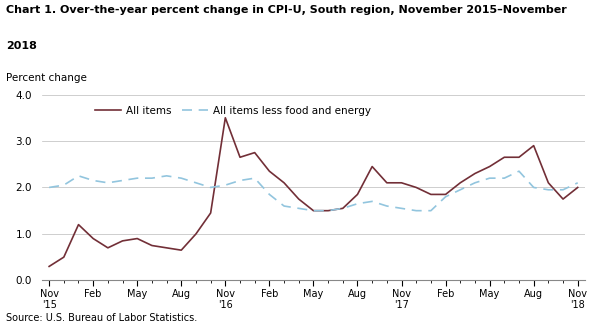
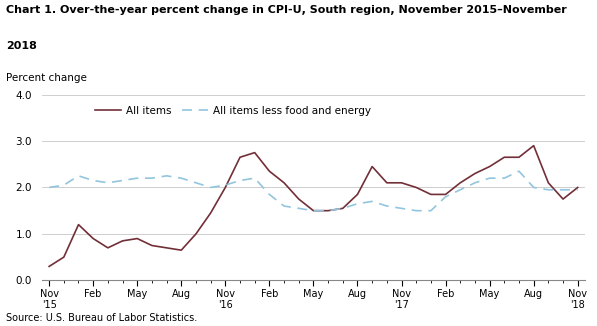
All items/Nov '16: 3.50 -> 2.00
All items less food and energy/Nov '18: 2.10 -> 1.95
